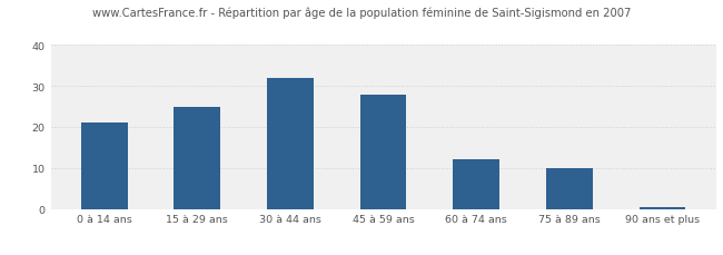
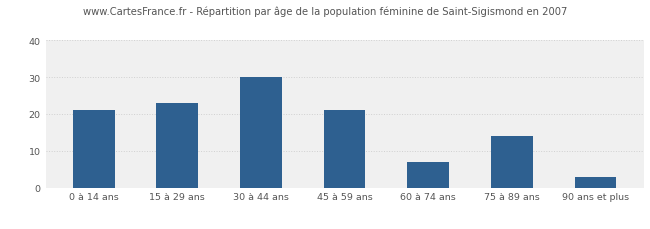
15 à 29 ans: 25.0 -> 23.0
30 à 44 ans: 32.0 -> 30.0
45 à 59 ans: 28.0 -> 21.0
60 à 74 ans: 12.0 -> 7.0
75 à 89 ans: 10.0 -> 14.0
90 ans et plus: 0.5 -> 3.0
